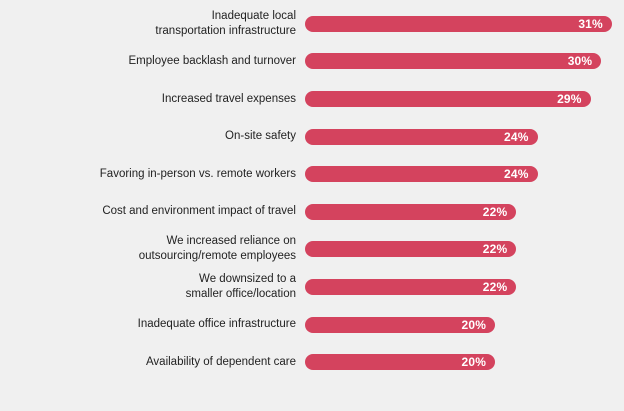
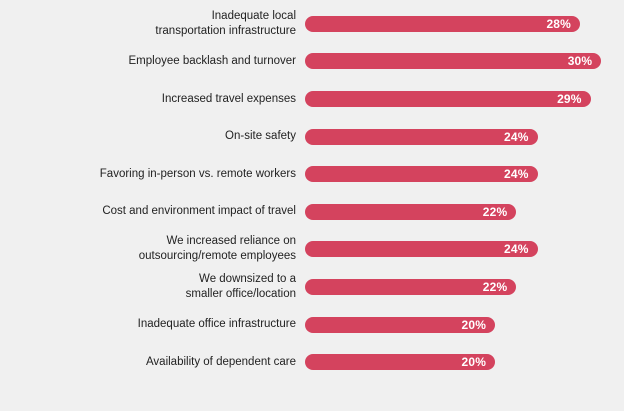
Inadequate local transportation infrastructure: 31% -> 28%
We increased reliance on outsourcing/remote employees: 22% -> 24%
